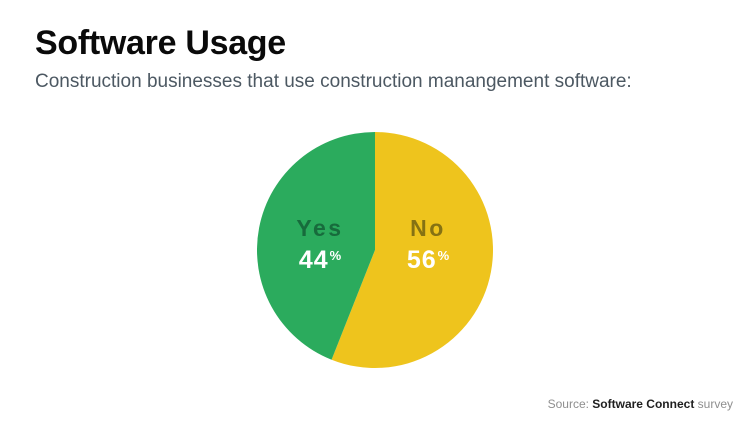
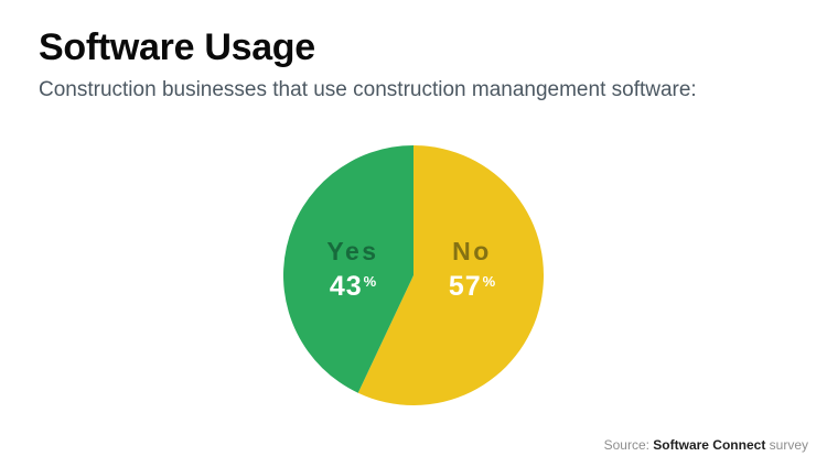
No: 56 -> 57
Yes: 44 -> 43
